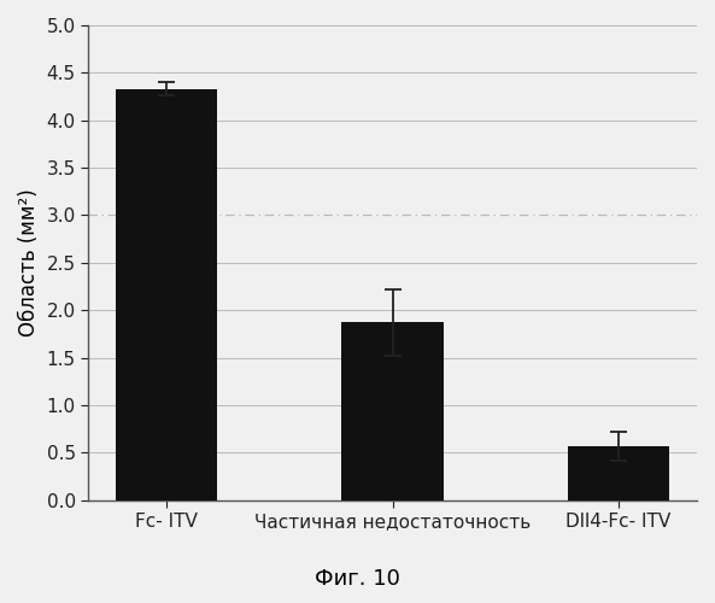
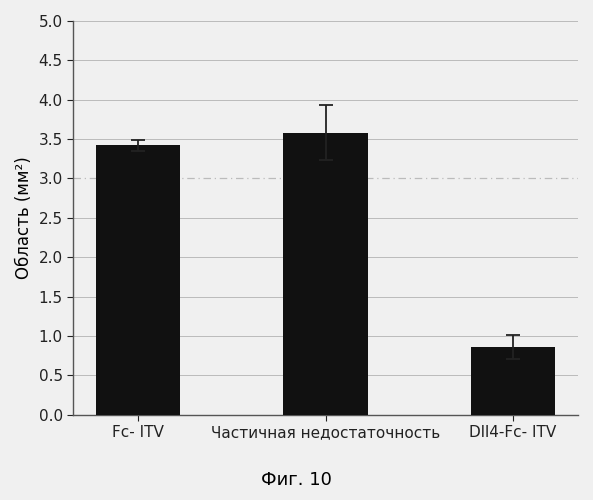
Fc- ITV: 4.33 -> 3.42
Частичная недостаточность: 1.87 -> 3.58
Dll4-Fc- ITV: 0.57 -> 0.86
